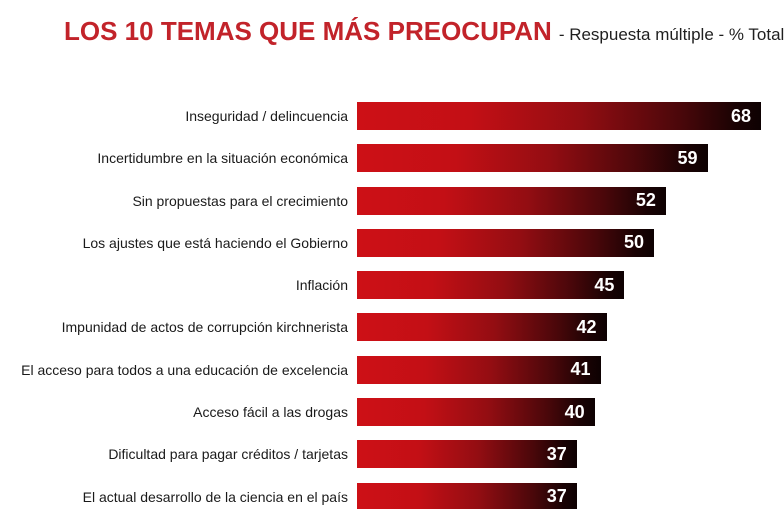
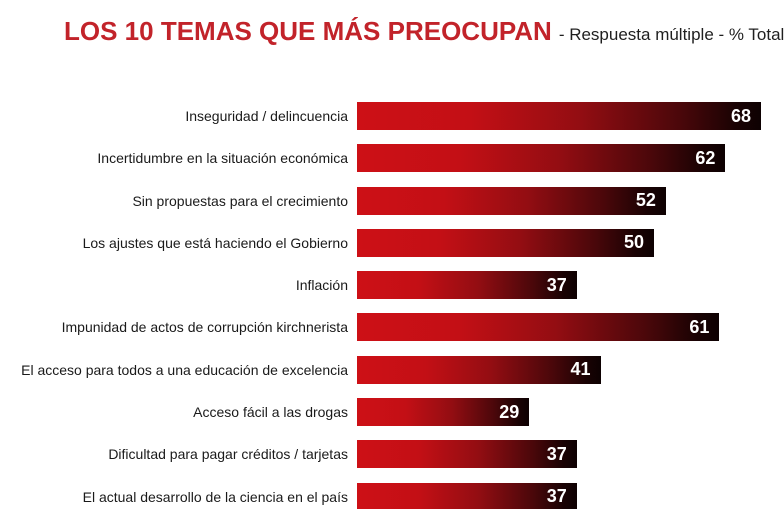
Incertidumbre en la situación económica: 59 -> 62
Inflación: 45 -> 37
Impunidad de actos de corrupción kirchnerista: 42 -> 61
Acceso fácil a las drogas: 40 -> 29
